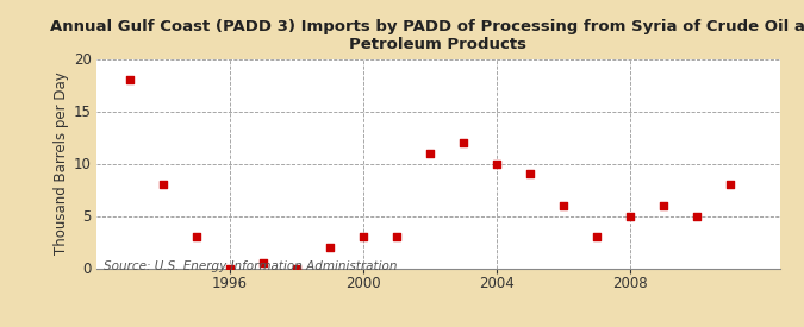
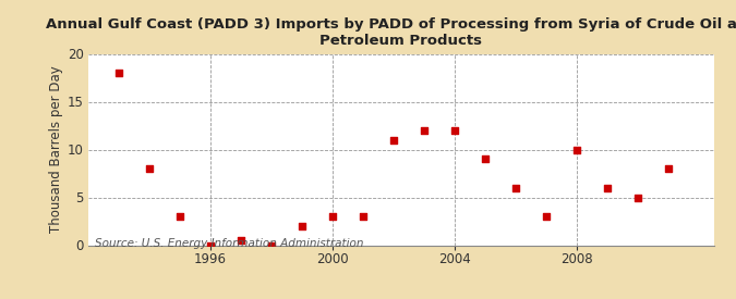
2004: 10.0 -> 12.0
2008: 5.0 -> 10.0
